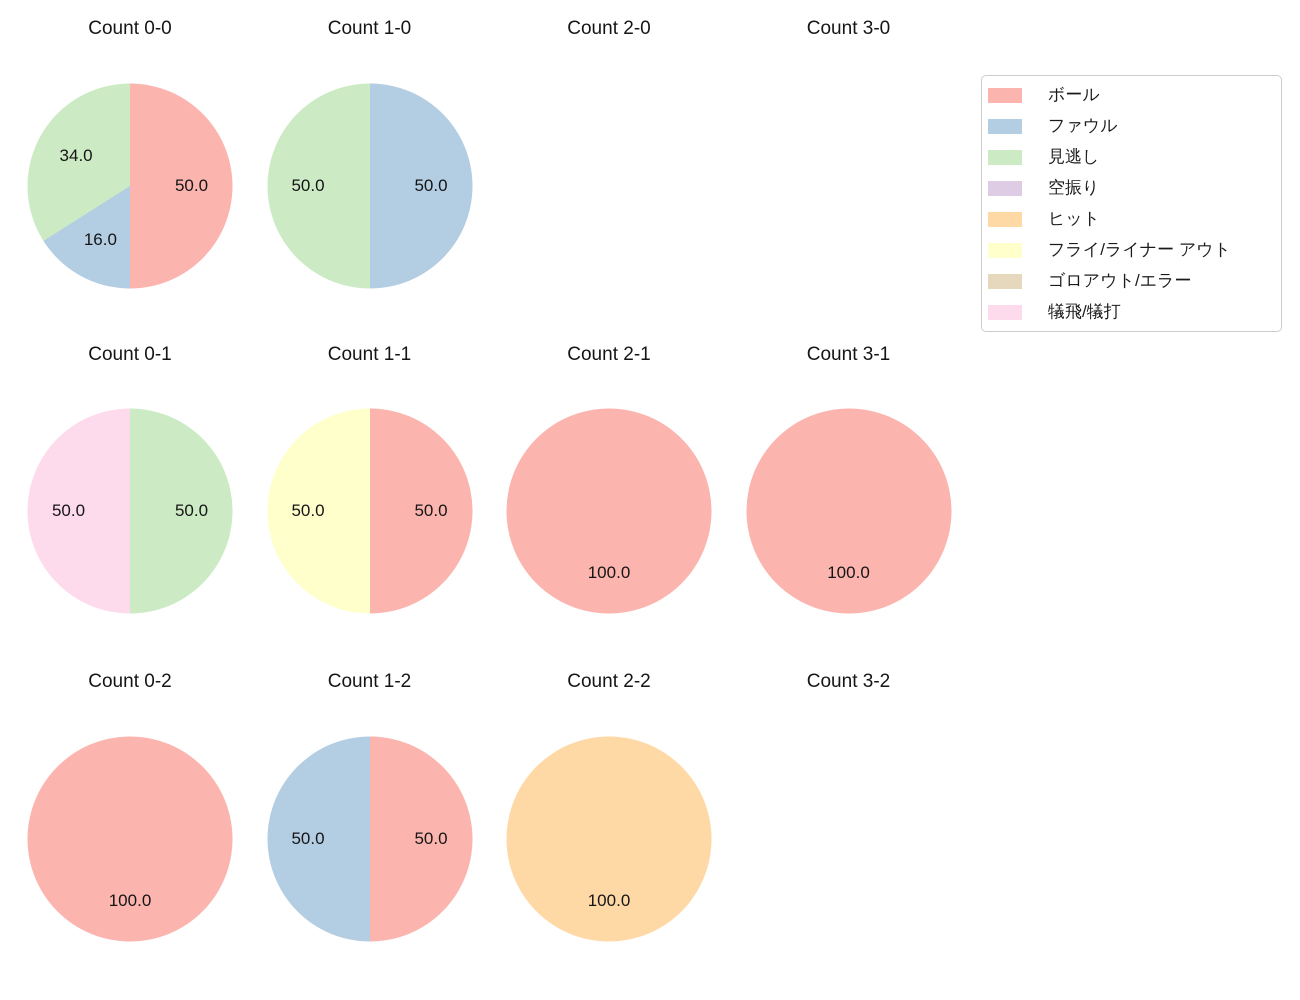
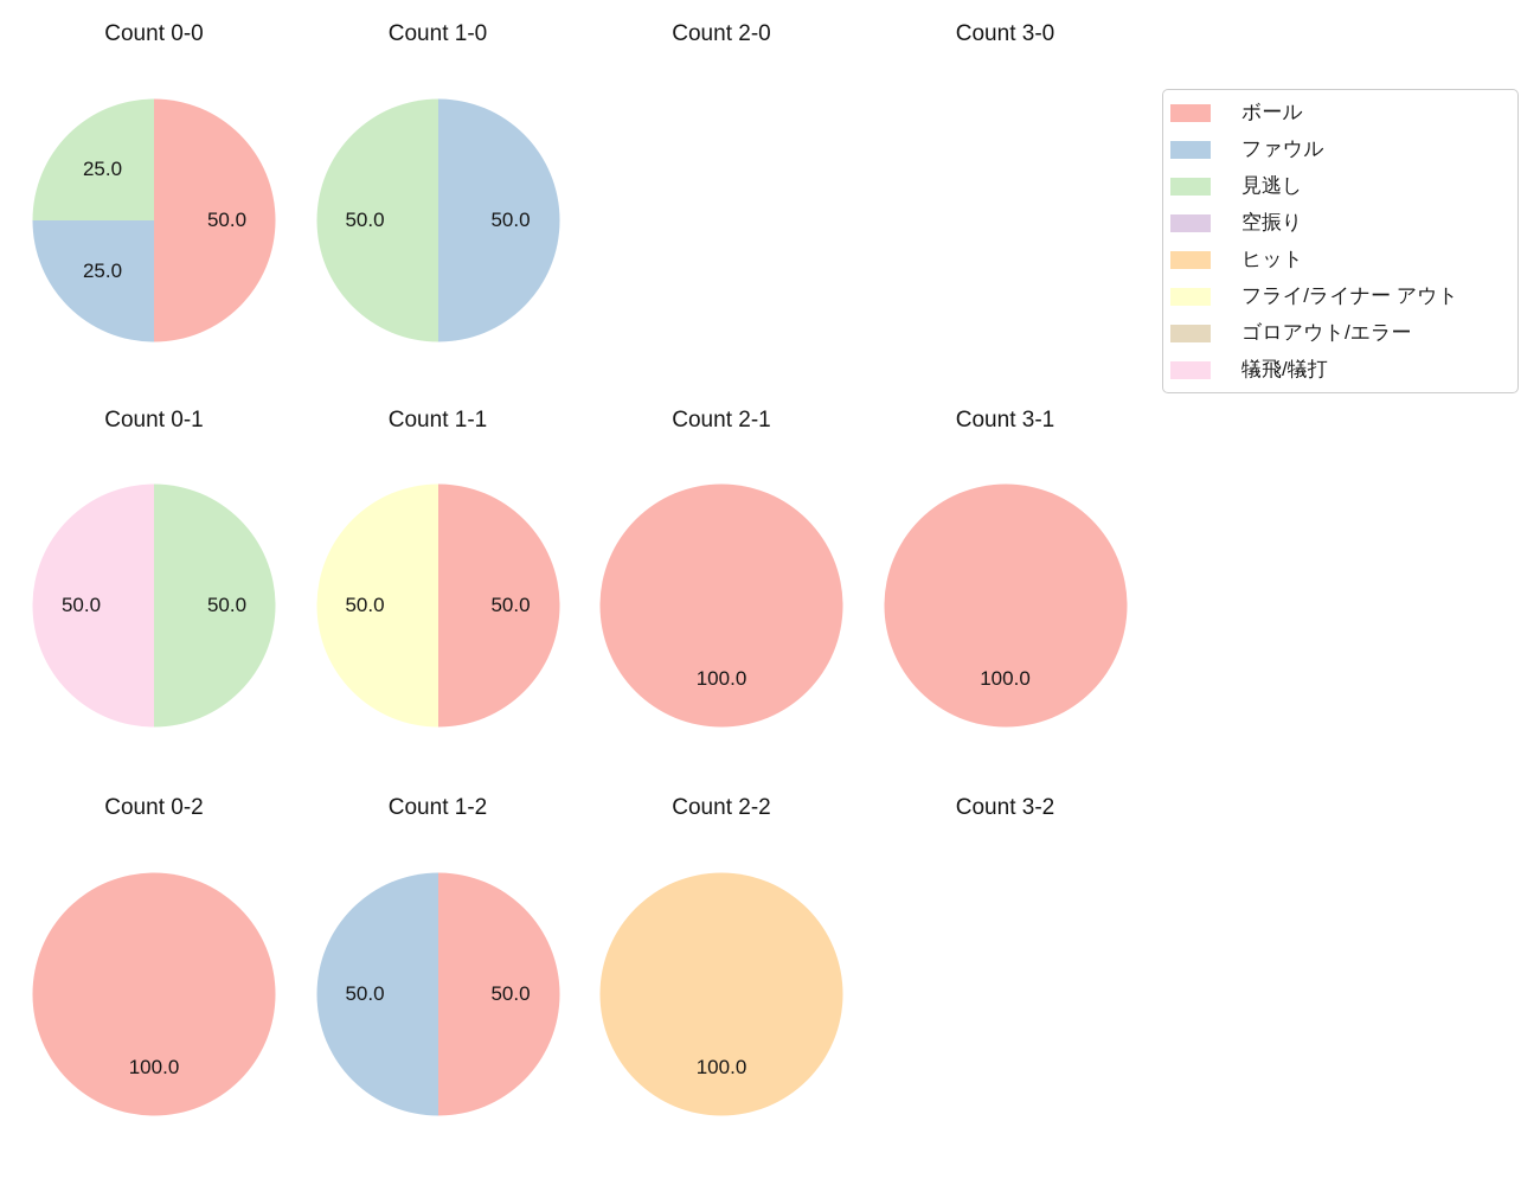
Count 0-0/ファウル: 16.0 -> 25.0
Count 0-0/見逃し: 34.0 -> 25.0
